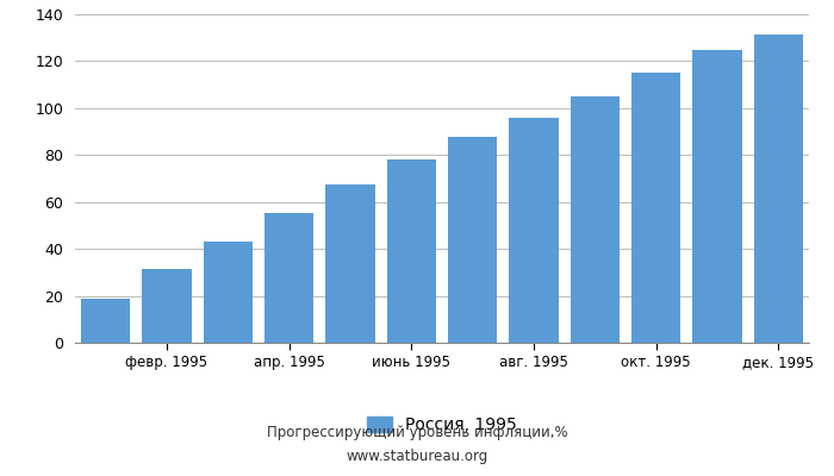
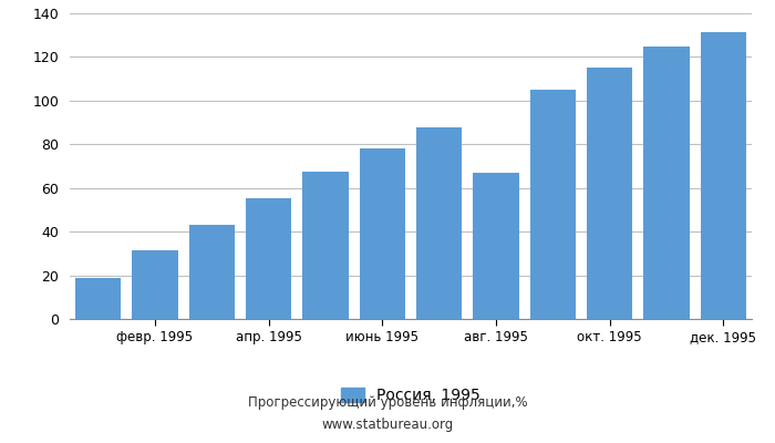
авг. 1995: 96 -> 67
